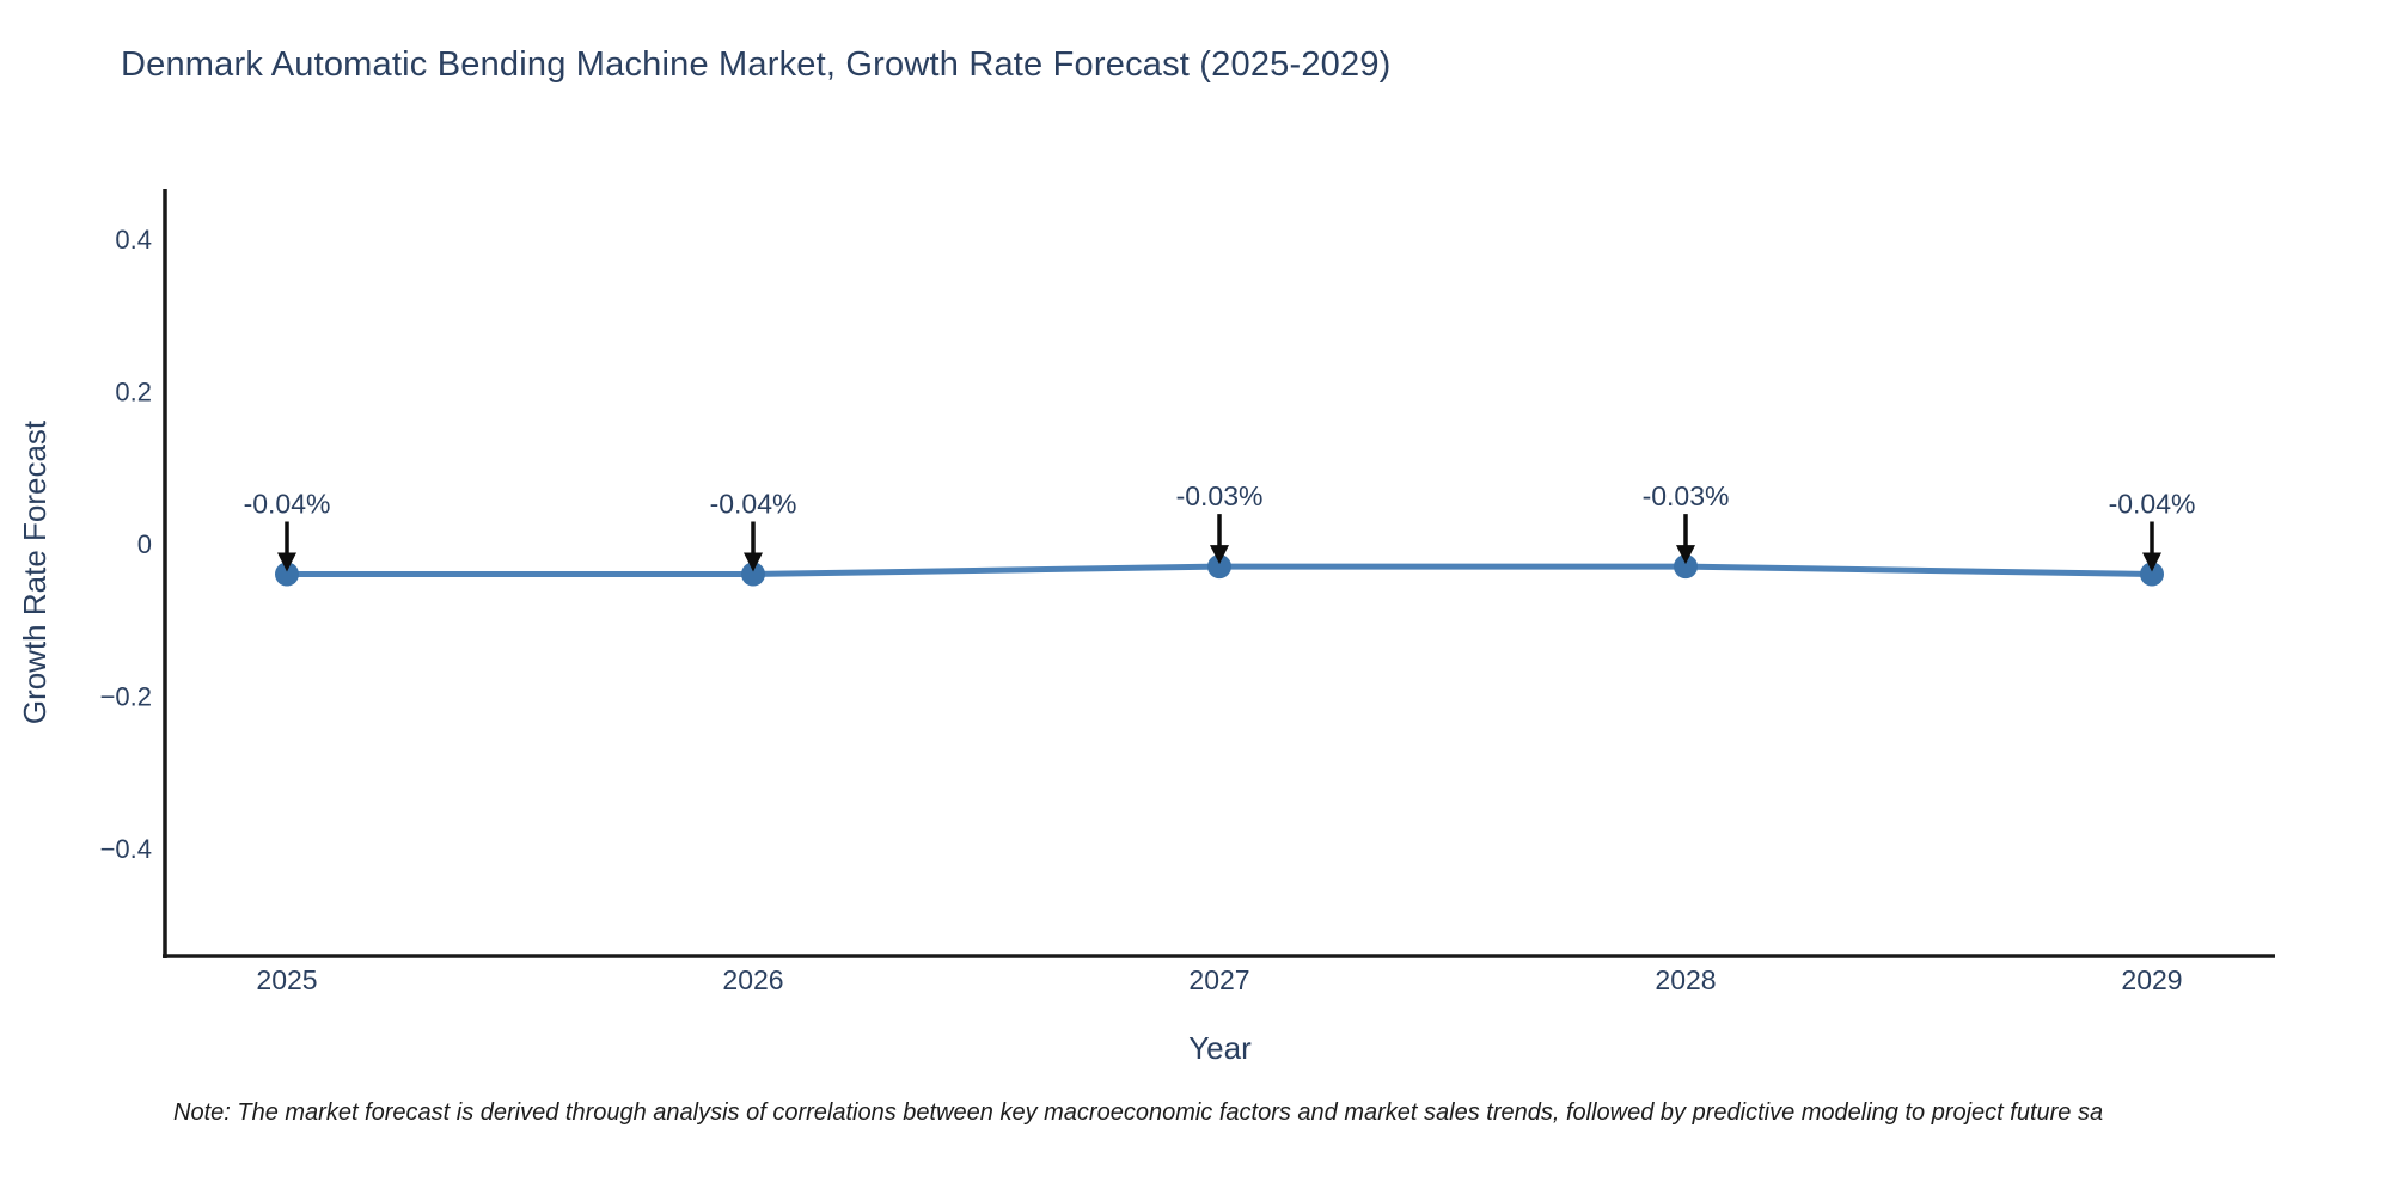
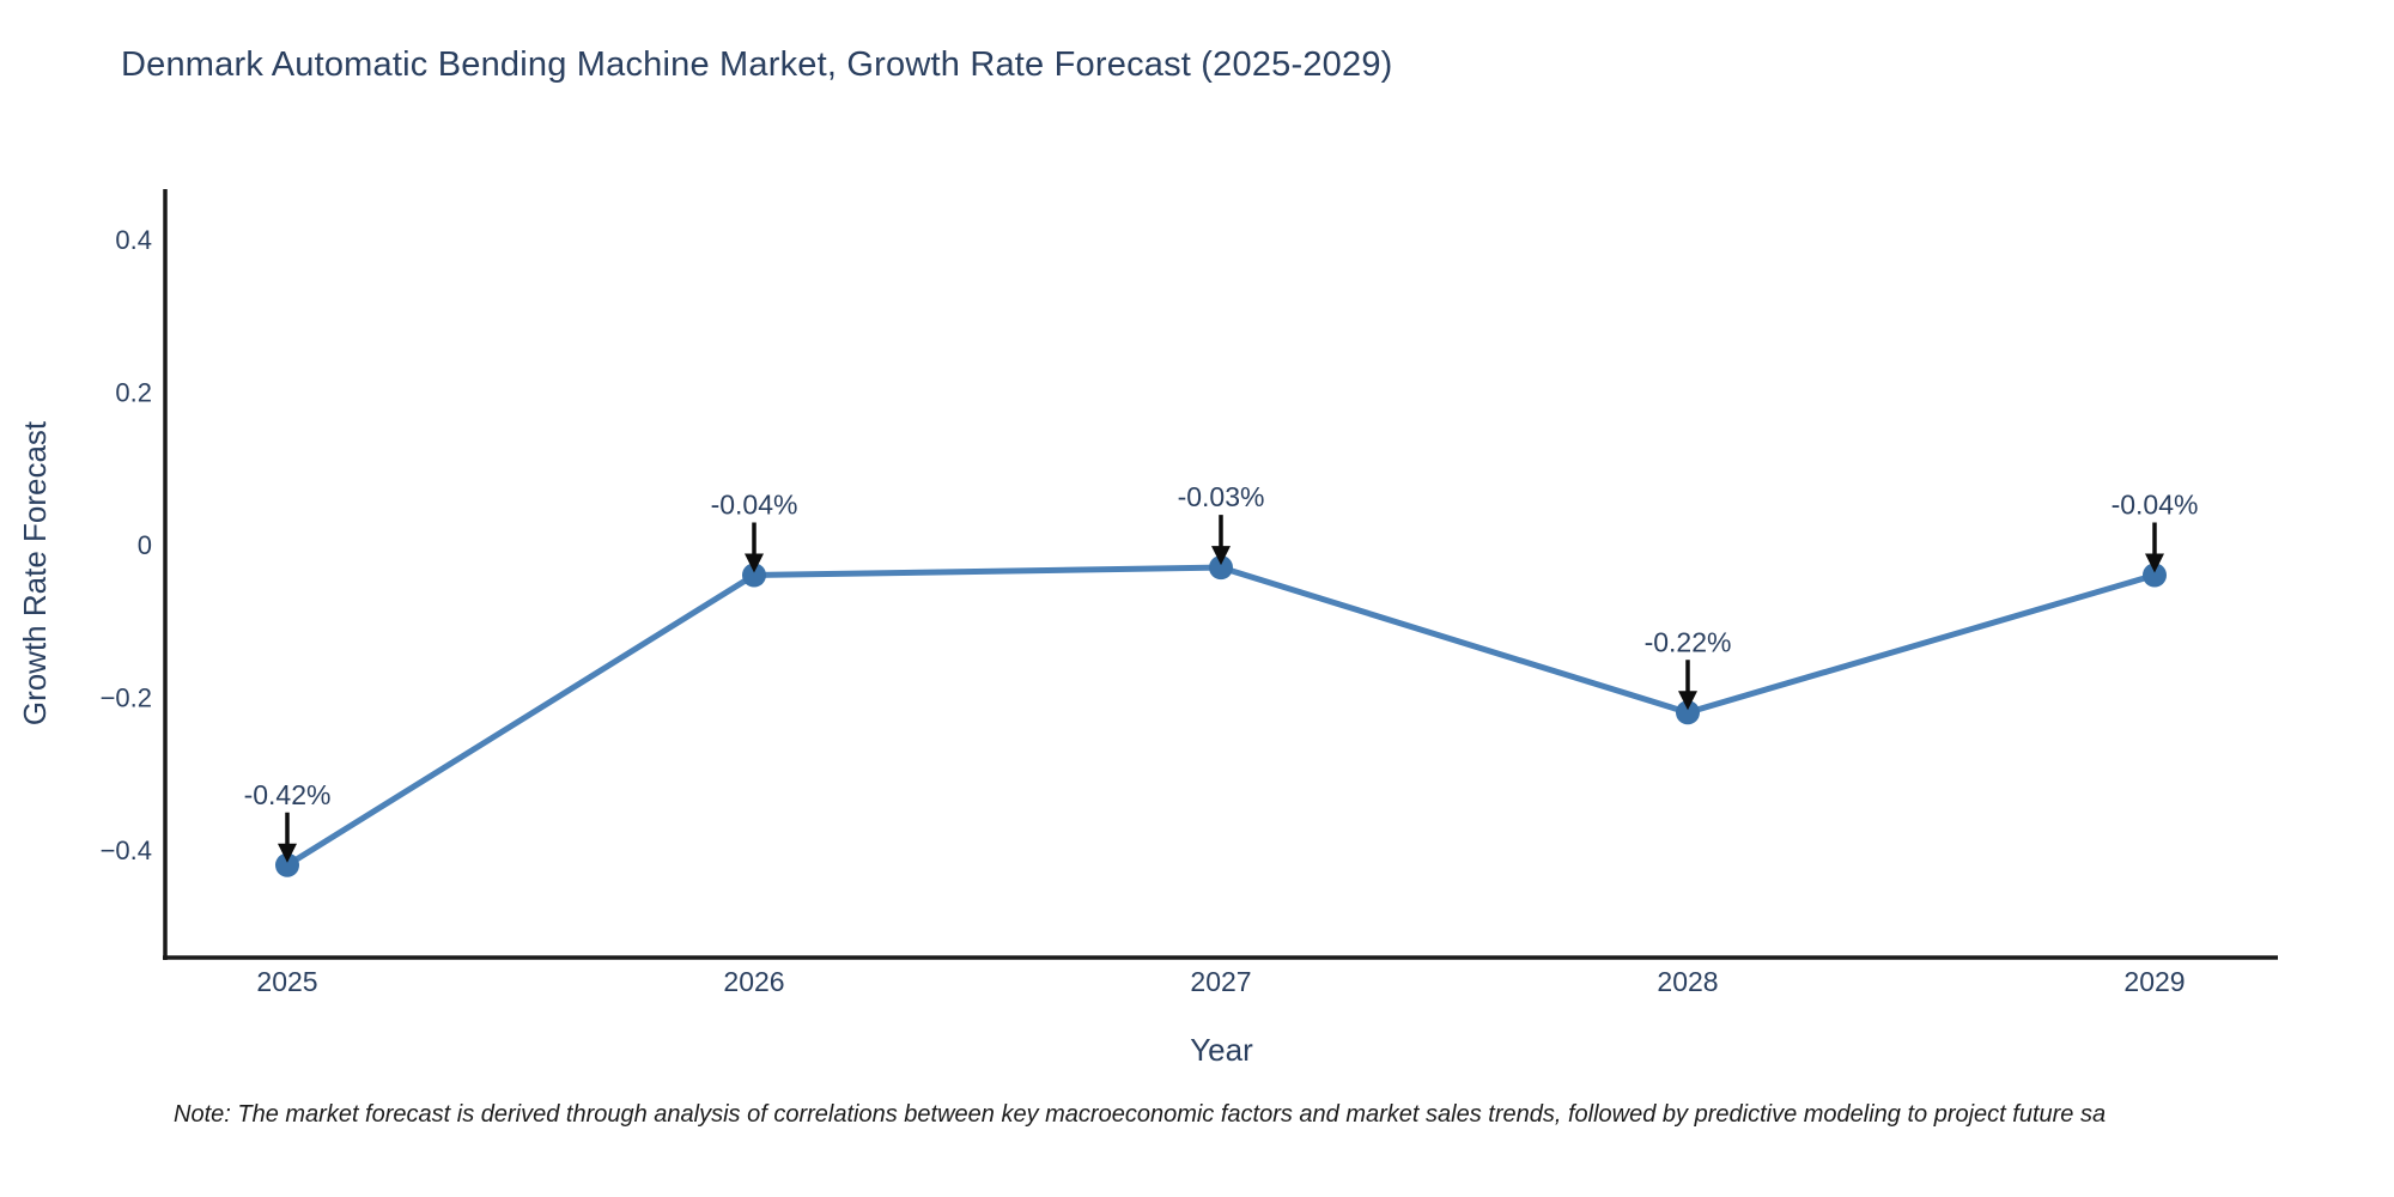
2025: -0.04% -> -0.42%
2028: -0.03% -> -0.22%
